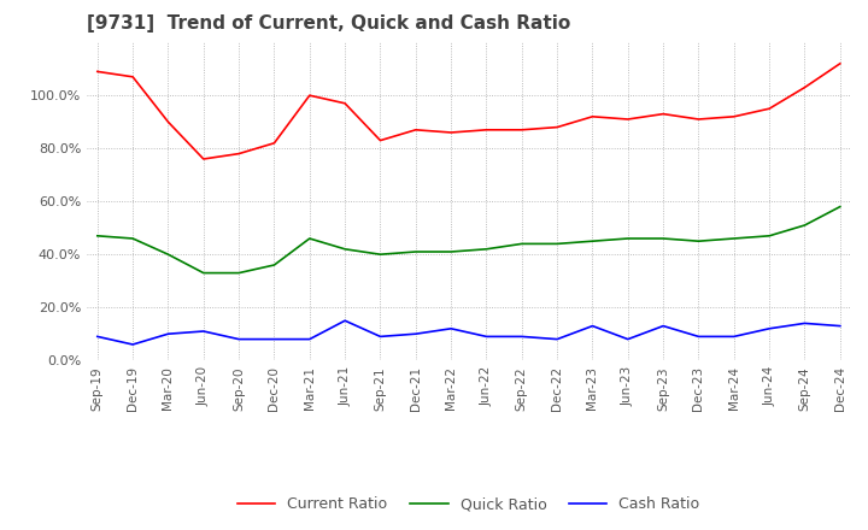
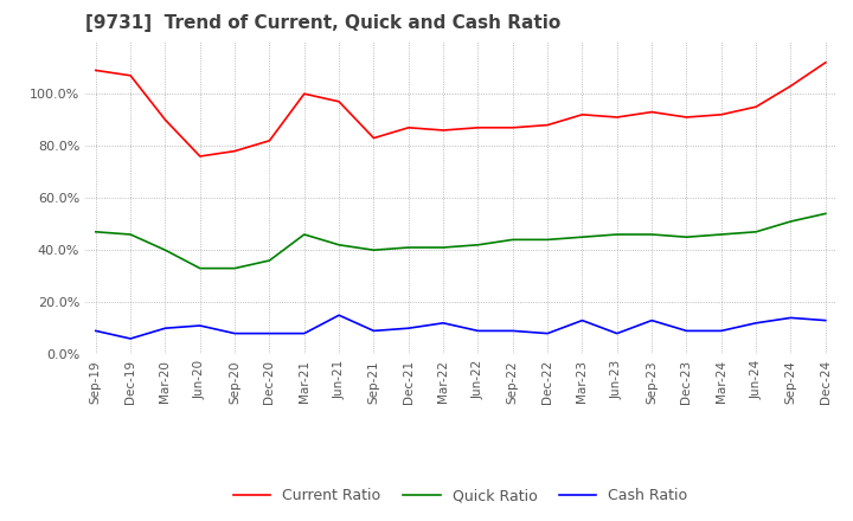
Quick Ratio/Dec-24: 58% -> 54%
